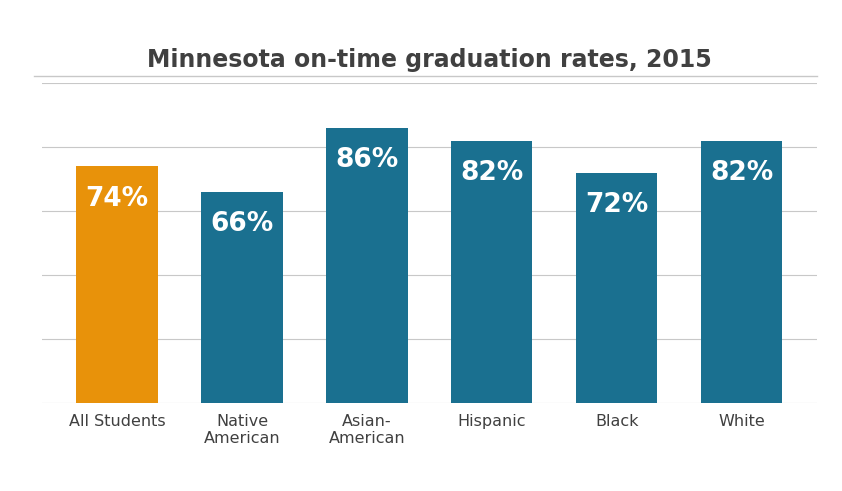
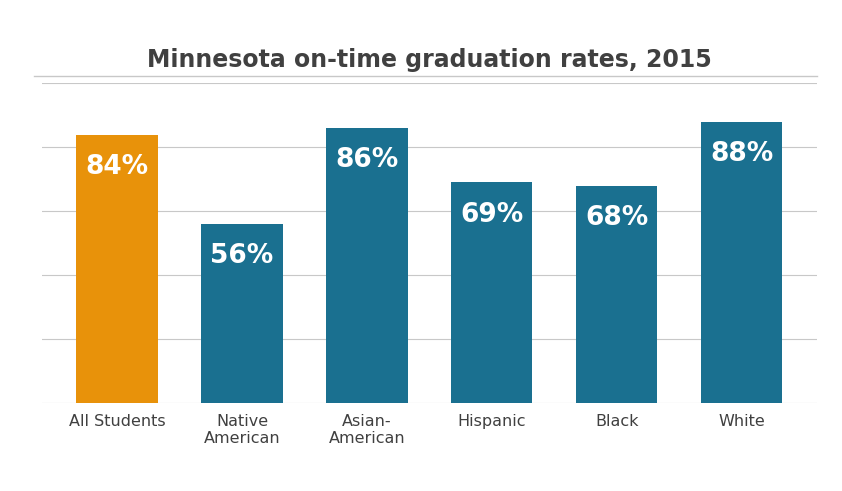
All Students: 74% -> 84%
Native American: 66% -> 56%
Hispanic: 82% -> 69%
Black: 72% -> 68%
White: 82% -> 88%
